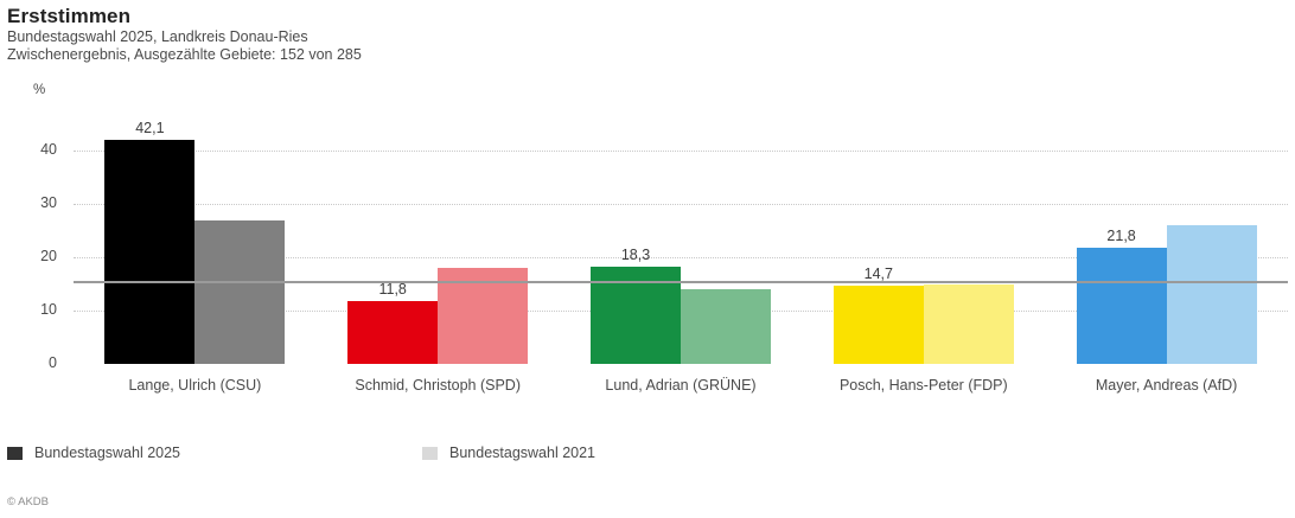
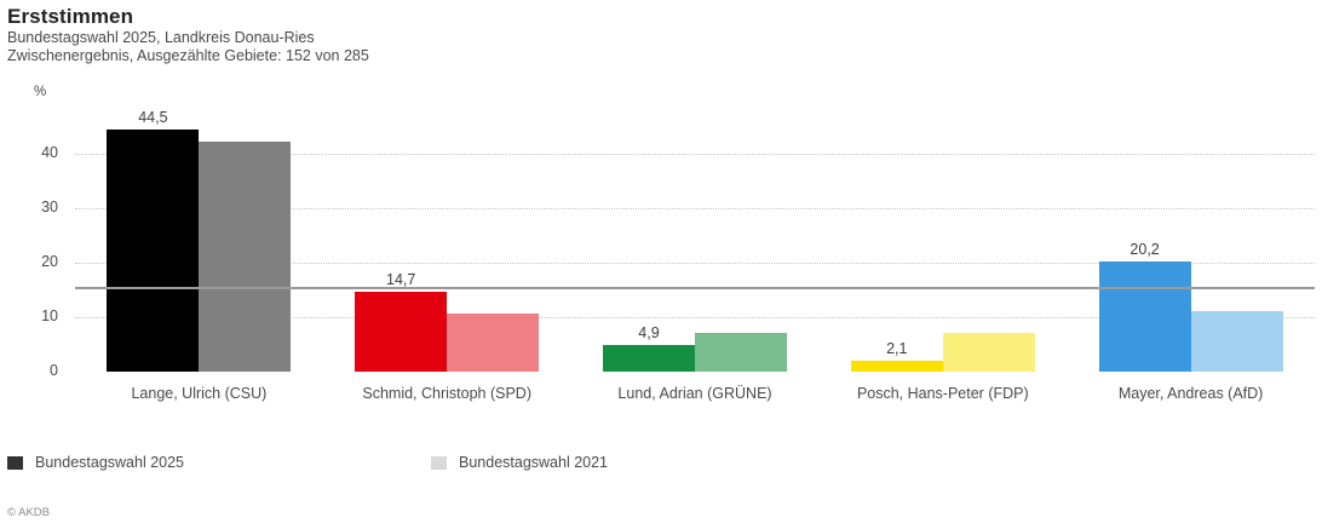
Bundestagswahl 2025/Lange, Ulrich (CSU): 42,1 -> 44,5
Bundestagswahl 2021/Lange, Ulrich (CSU): 27 -> 42
Bundestagswahl 2025/Schmid, Christoph (SPD): 11,8 -> 14,7
Bundestagswahl 2021/Schmid, Christoph (SPD): 18 -> 11
Bundestagswahl 2025/Lund, Adrian (GRÜNE): 18,3 -> 4,9
Bundestagswahl 2021/Lund, Adrian (GRÜNE): 14 -> 7
Bundestagswahl 2025/Posch, Hans-Peter (FDP): 14,7 -> 2,1
Bundestagswahl 2021/Posch, Hans-Peter (FDP): 15 -> 7
Bundestagswahl 2025/Mayer, Andreas (AfD): 21,8 -> 20,2
Bundestagswahl 2021/Mayer, Andreas (AfD): 26 -> 11
